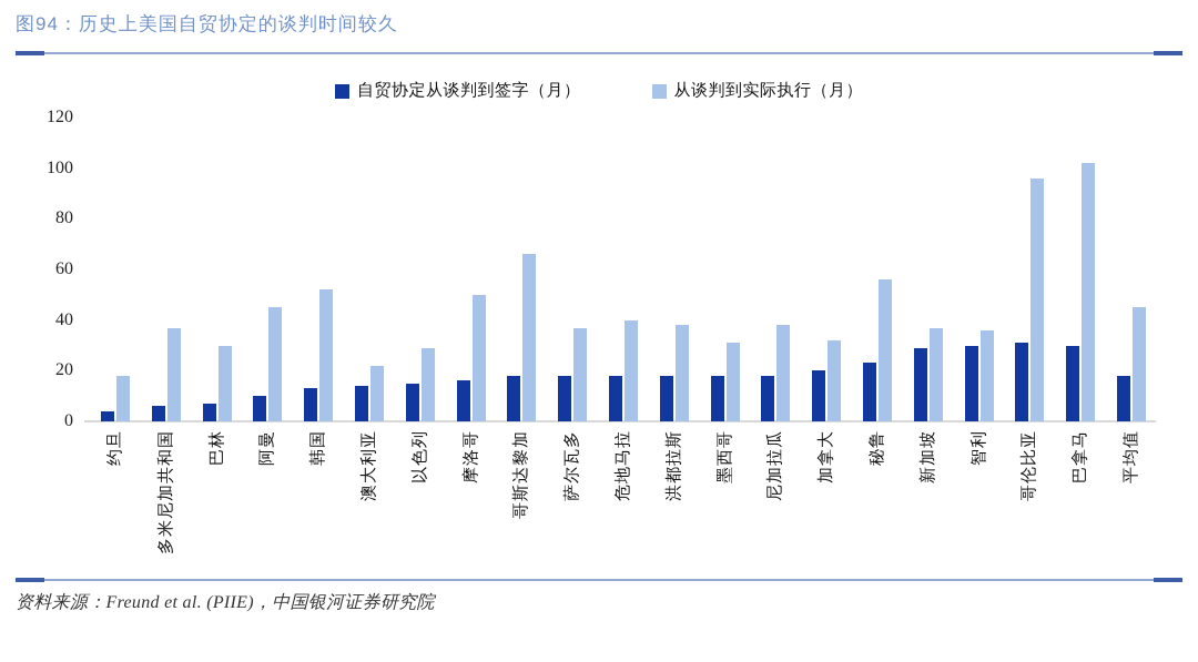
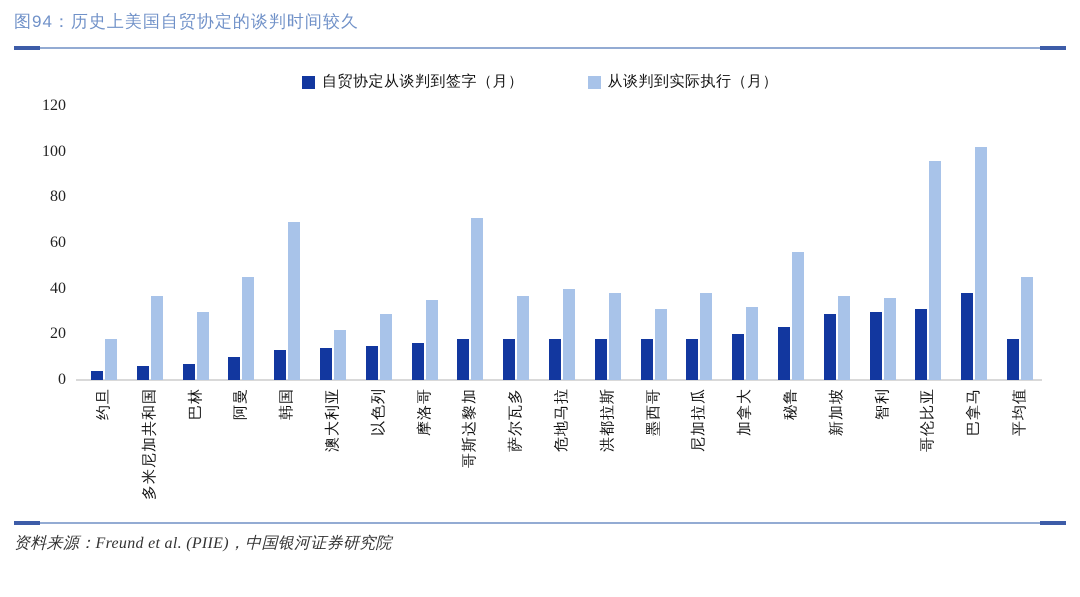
从谈判到实际执行（月）/韩国: 52 -> 69
从谈判到实际执行（月）/摩洛哥: 50 -> 35
从谈判到实际执行（月）/哥斯达黎加: 66 -> 71
自贸协定从谈判到签字（月）/巴拿马: 30 -> 38
